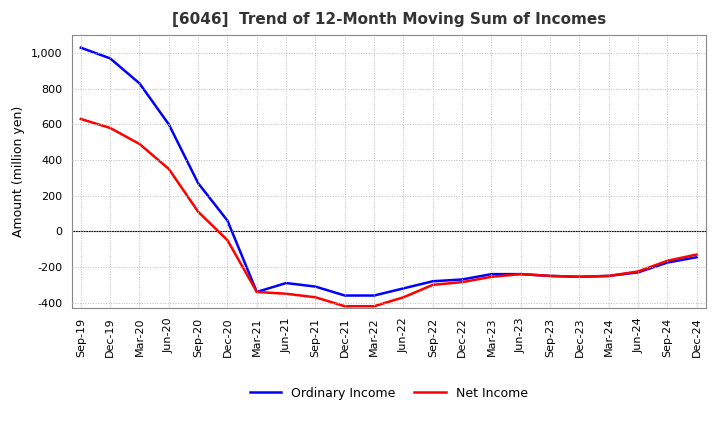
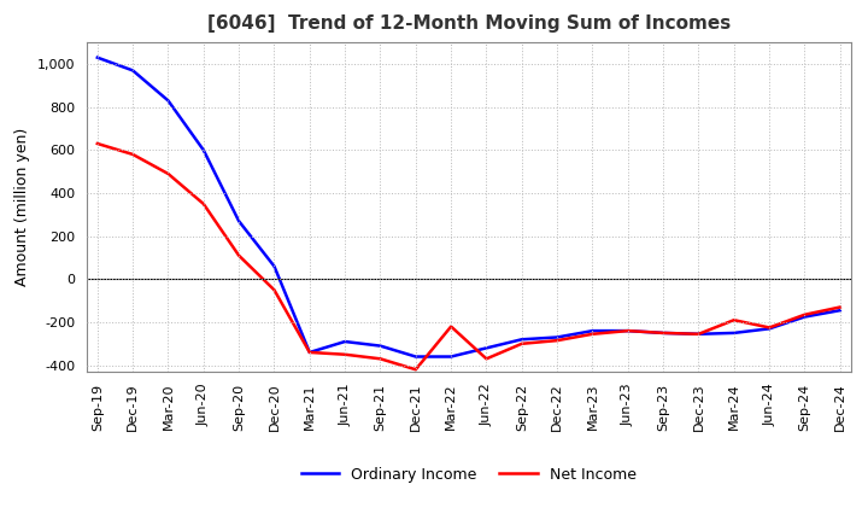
Net Income/Mar-22: -420 -> -220
Net Income/Mar-24: -250 -> -190
